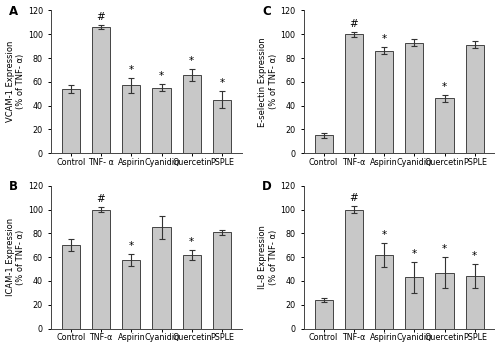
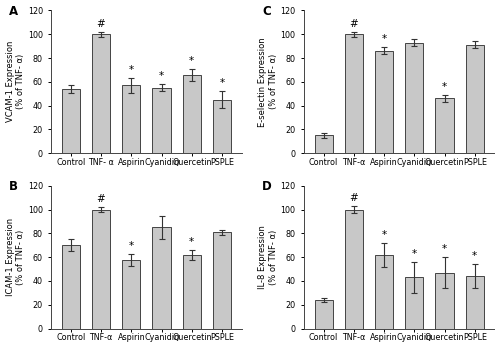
TNF- α: 106 -> 100
